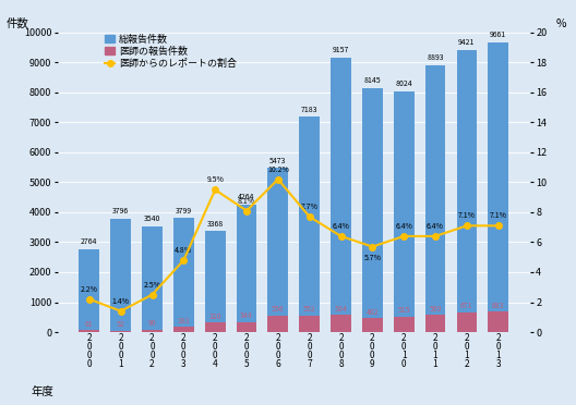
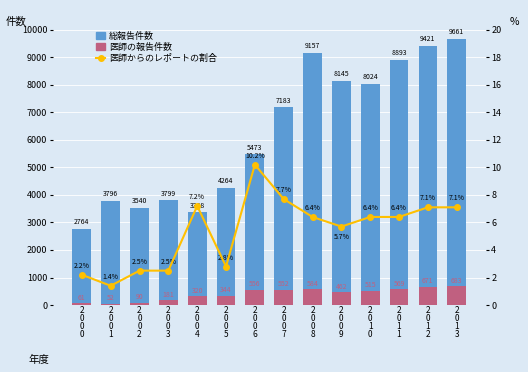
医師からのレポートの割合/2 0 0 3: 4.8 -> 2.5
医師からのレポートの割合/2 0 0 4: 9.5 -> 7.2
医師からのレポートの割合/2 0 0 5: 8.1 -> 2.8
